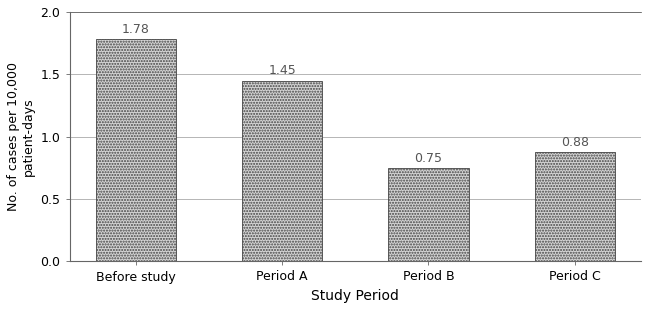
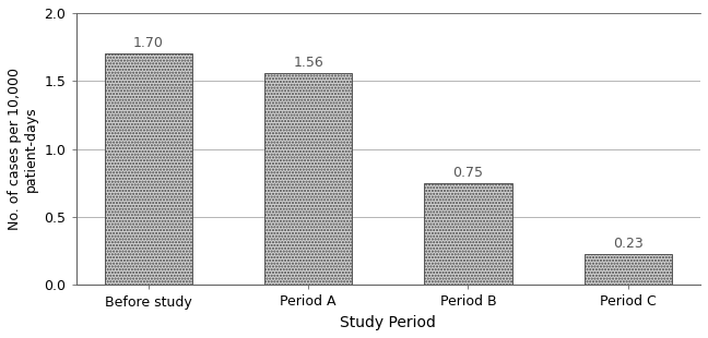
Before study: 1.78 -> 1.70
Period A: 1.45 -> 1.56
Period C: 0.88 -> 0.23
